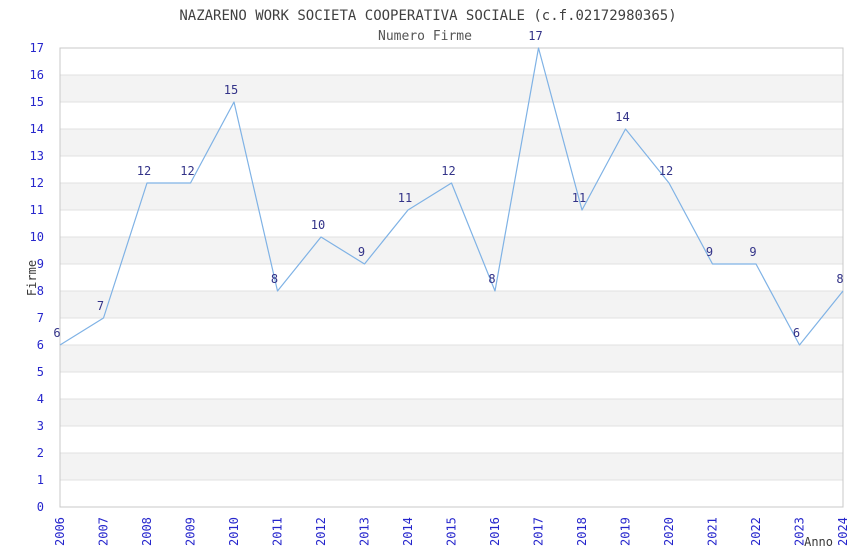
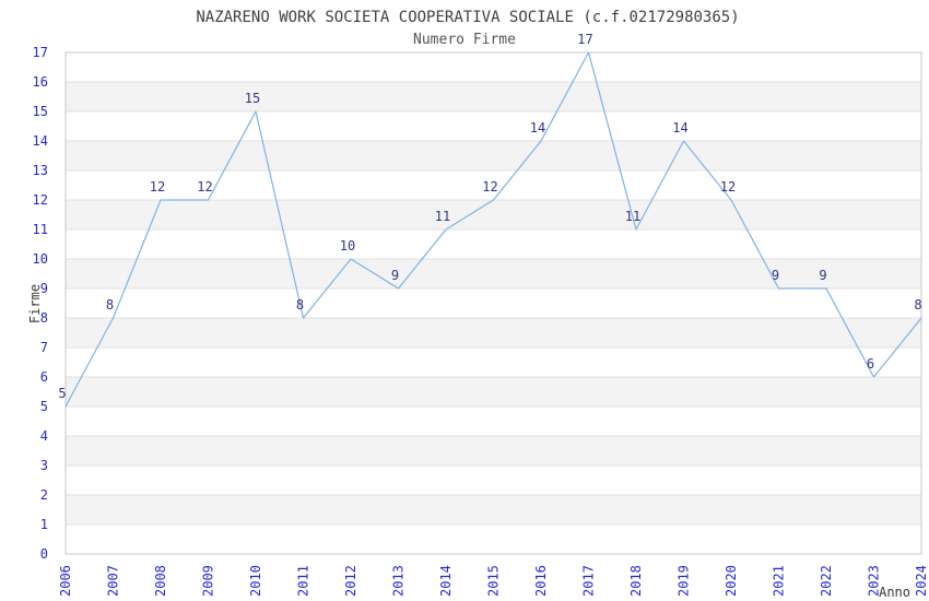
2006: 6 -> 5
2007: 7 -> 8
2016: 8 -> 14
